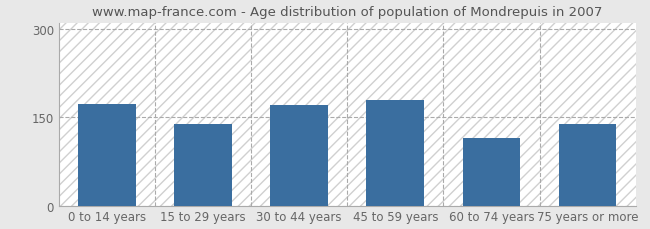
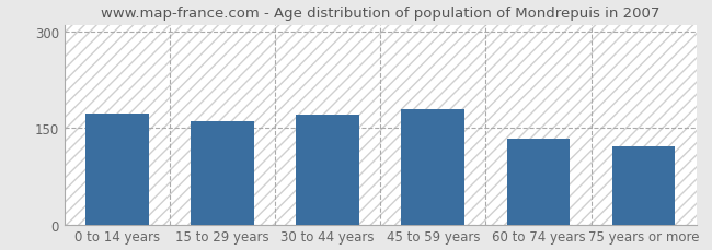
15 to 29 years: 138 -> 160
60 to 74 years: 114 -> 133
75 years or more: 138 -> 122
